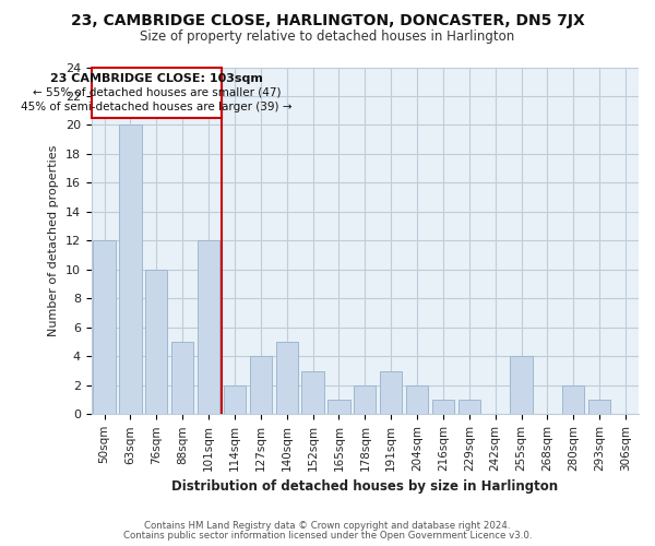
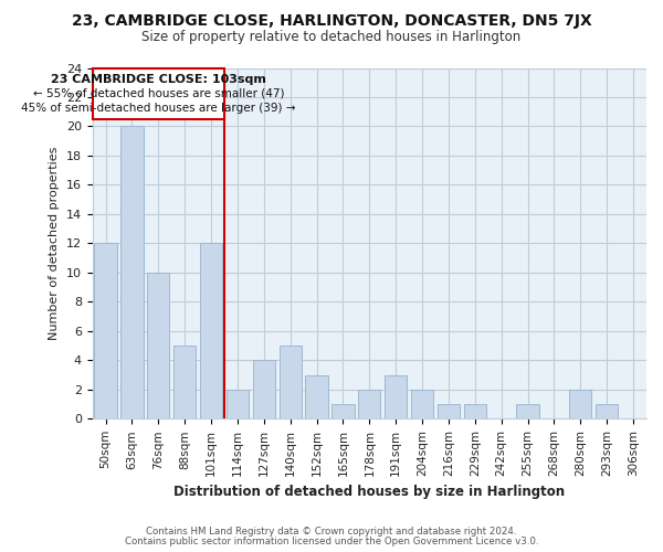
255sqm: 4 -> 1
